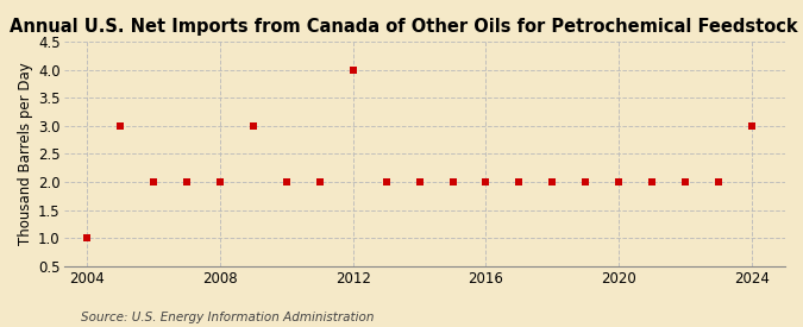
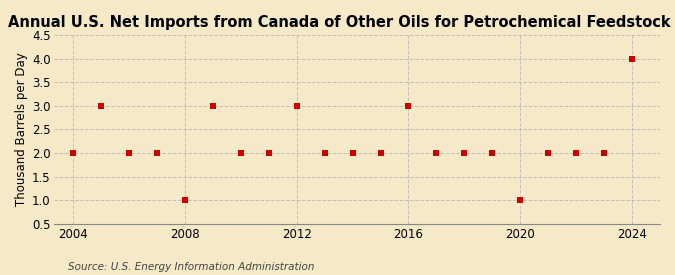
2004: 1 -> 2
2008: 2 -> 1
2012: 4 -> 3
2016: 2 -> 3
2020: 2 -> 1
2024: 3 -> 4
